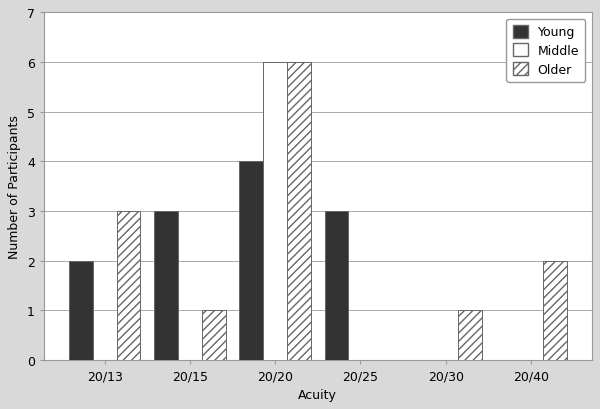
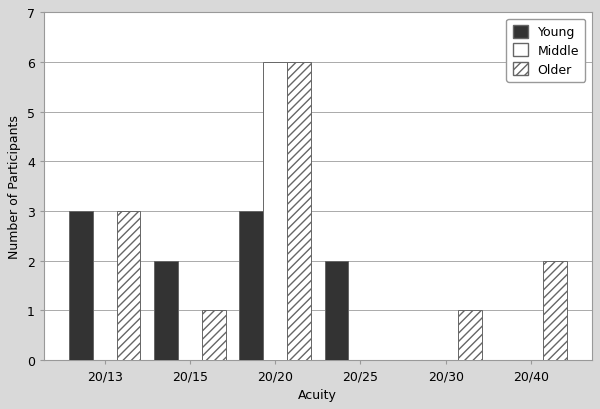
Young/20/13: 2 -> 3
Young/20/15: 3 -> 2
Young/20/20: 4 -> 3
Young/20/25: 3 -> 2
